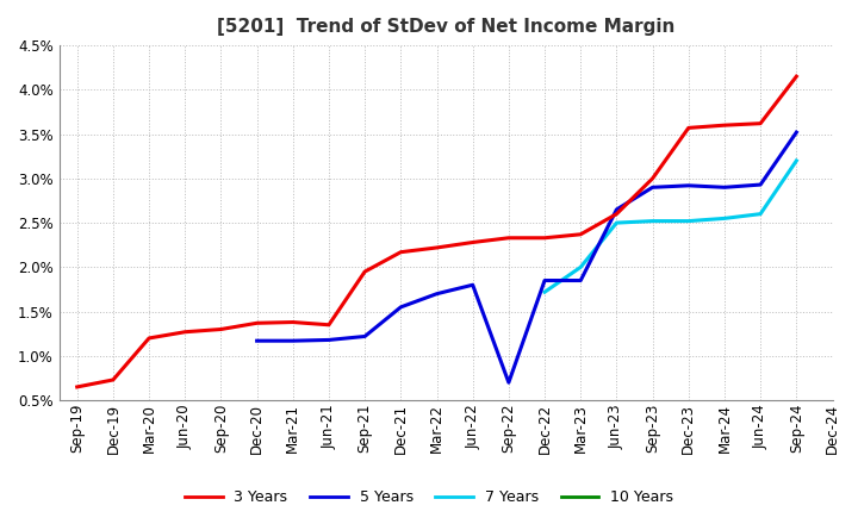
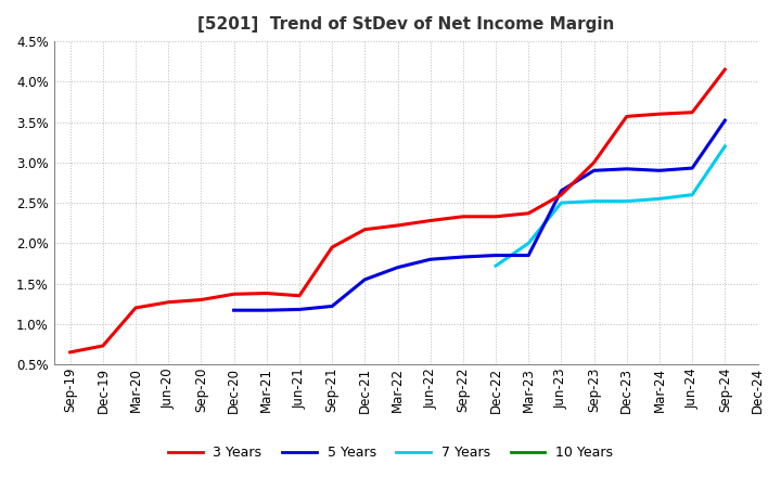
5 Years/Sep-22: 0.70% -> 1.83%
